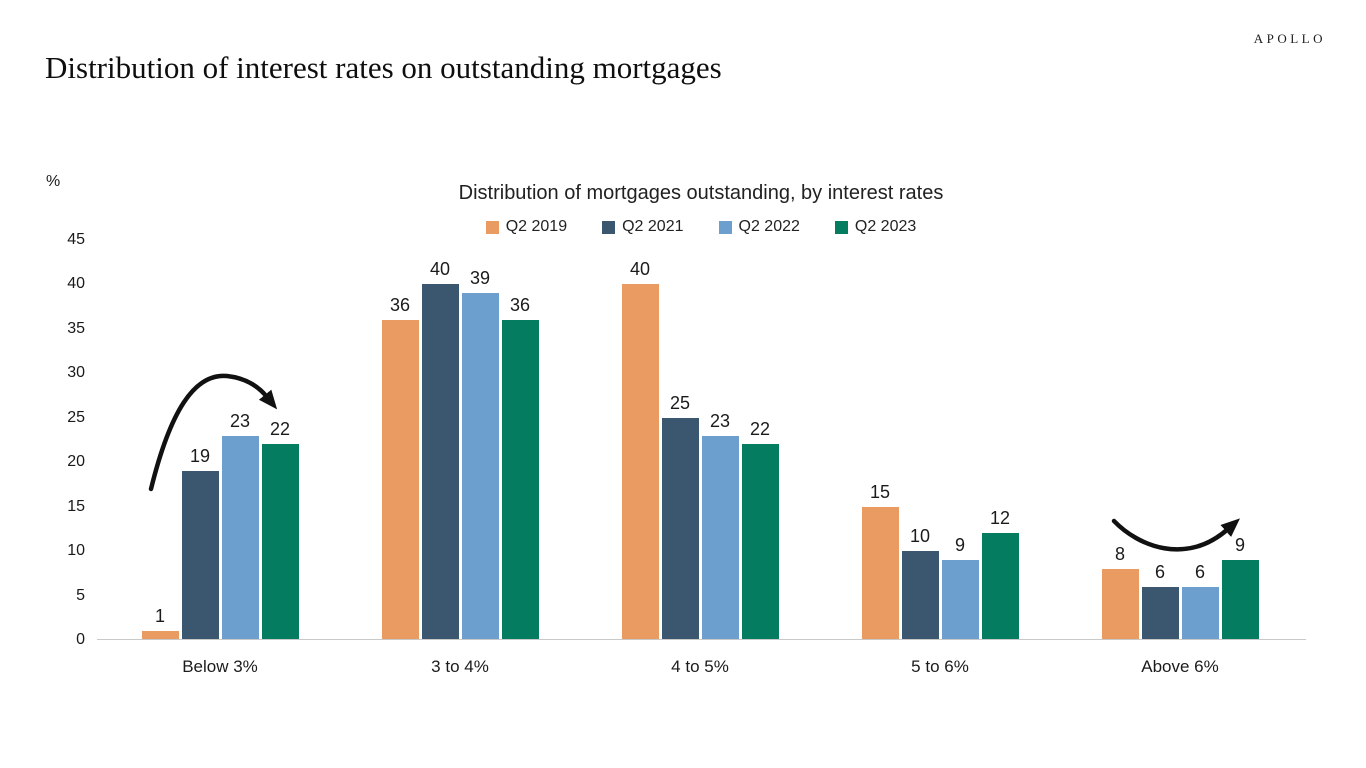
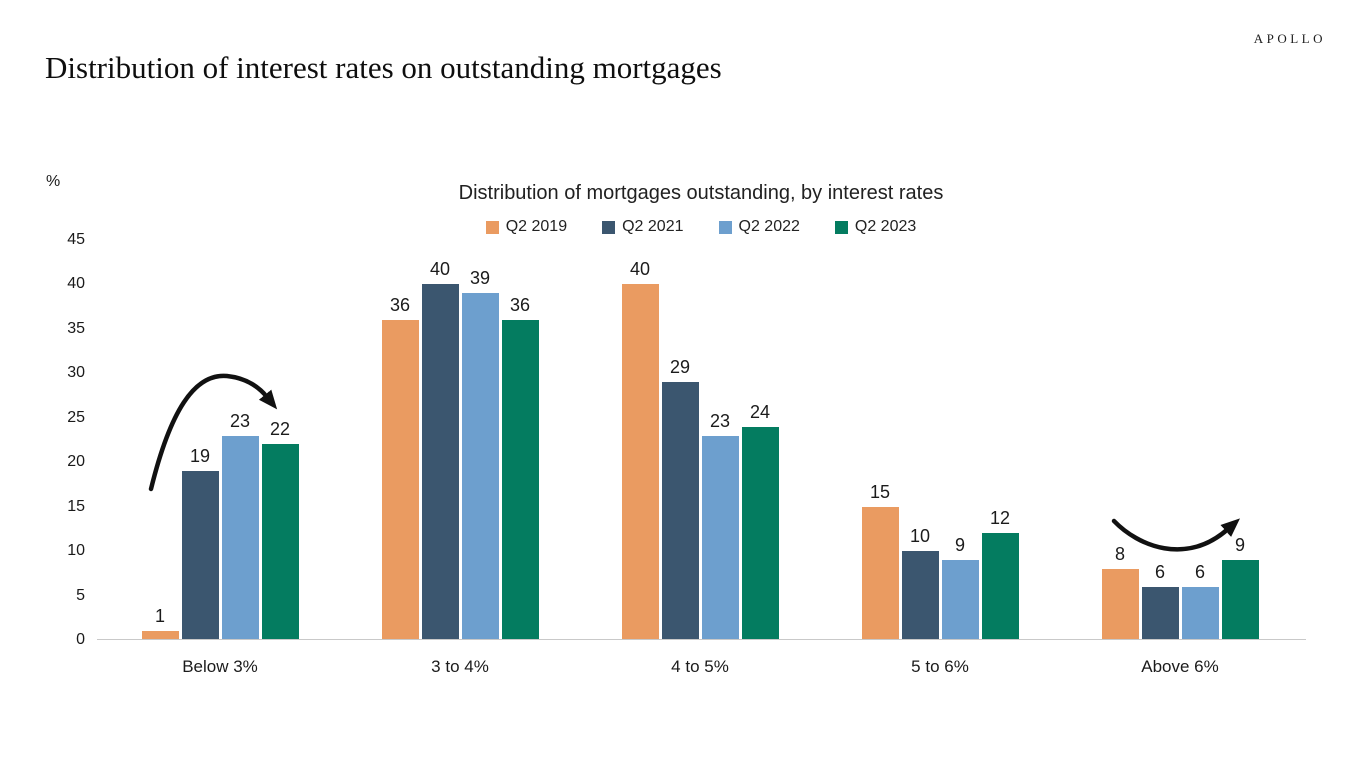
Q2 2021/4 to 5%: 25 -> 29
Q2 2023/4 to 5%: 22 -> 24
